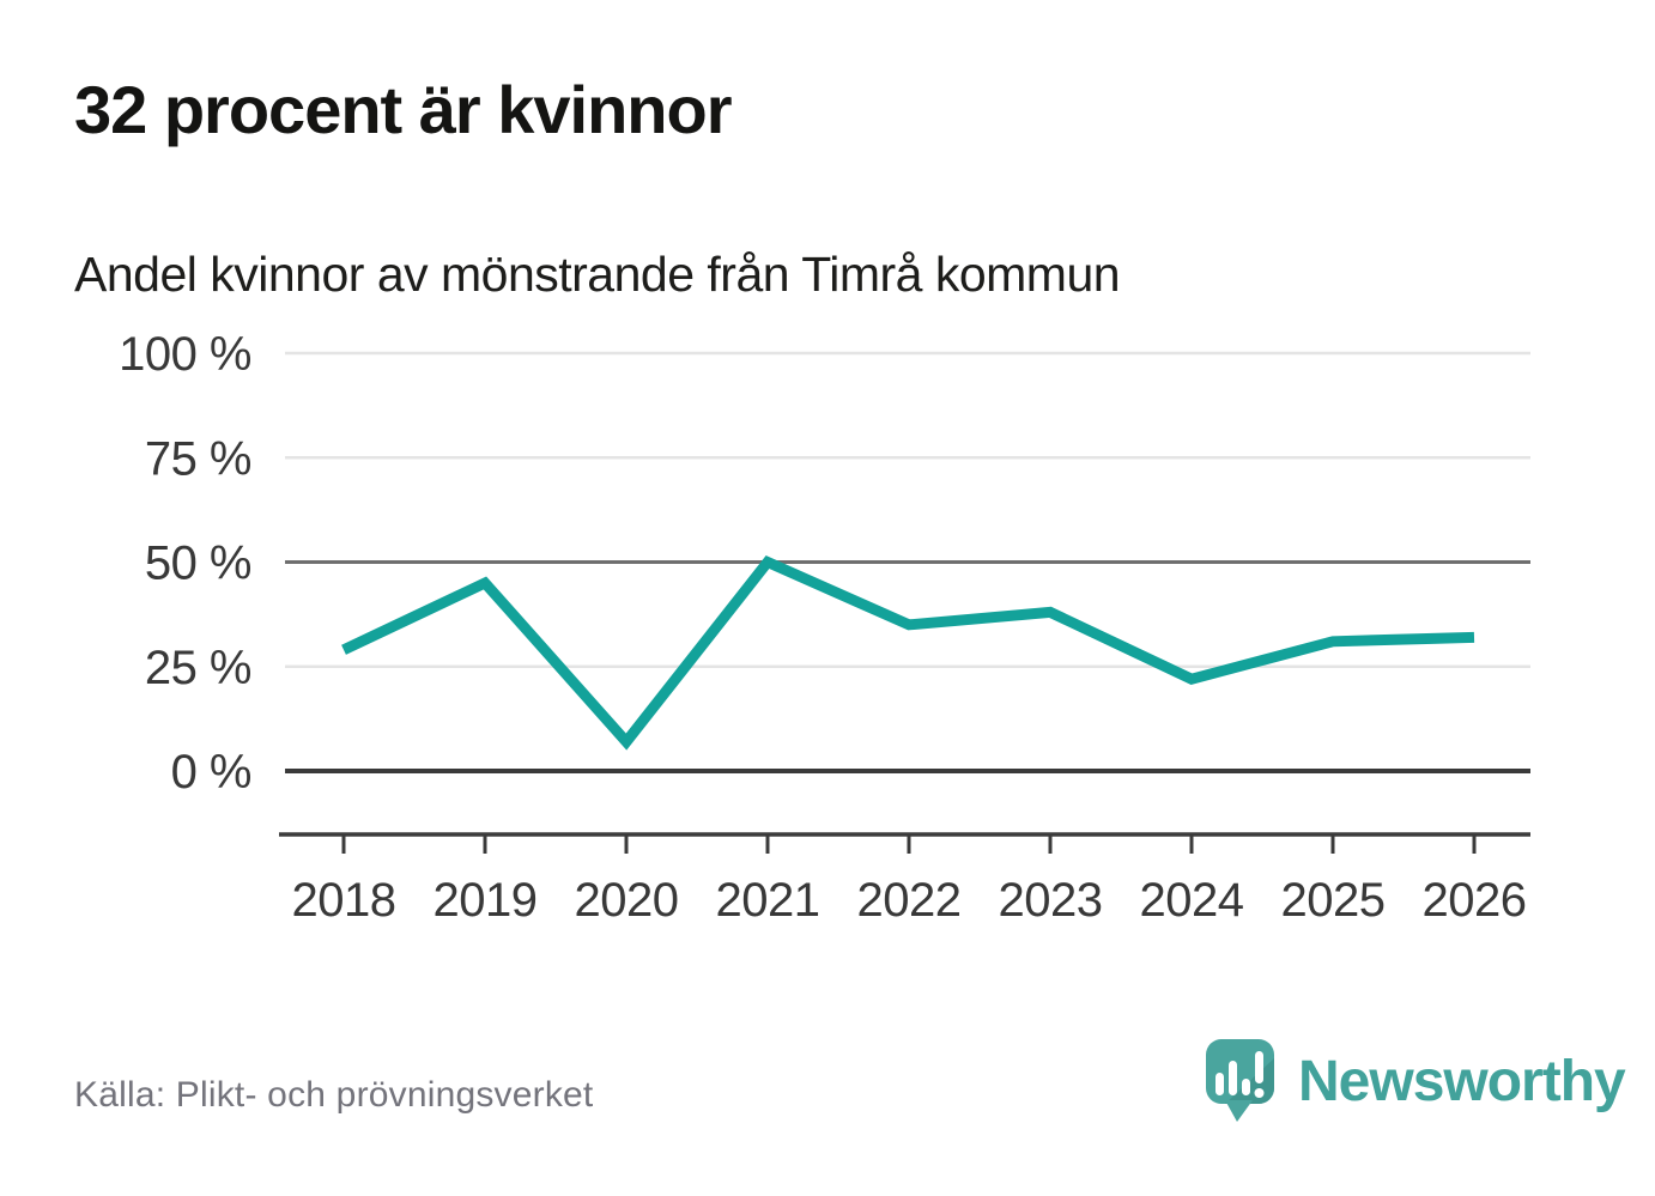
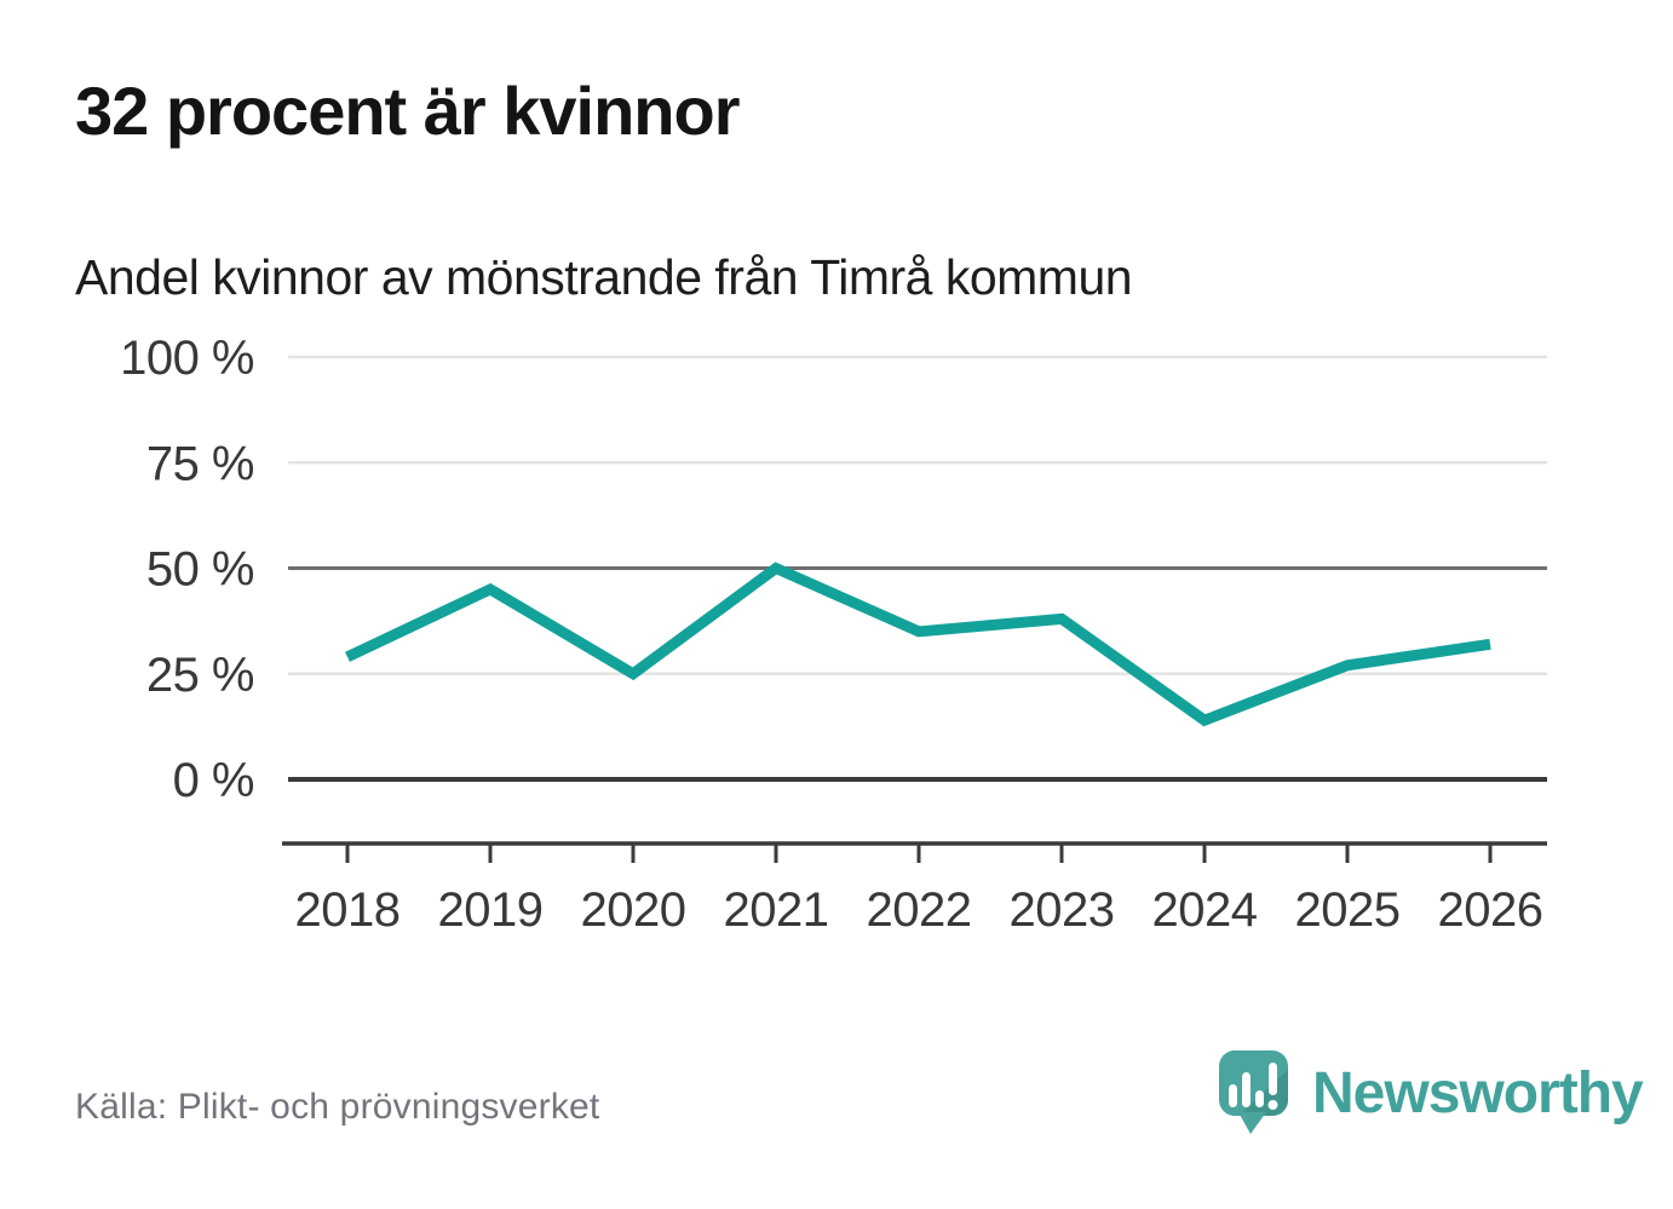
2020: 7% -> 25%
2024: 22% -> 14%
2025: 31% -> 27%
